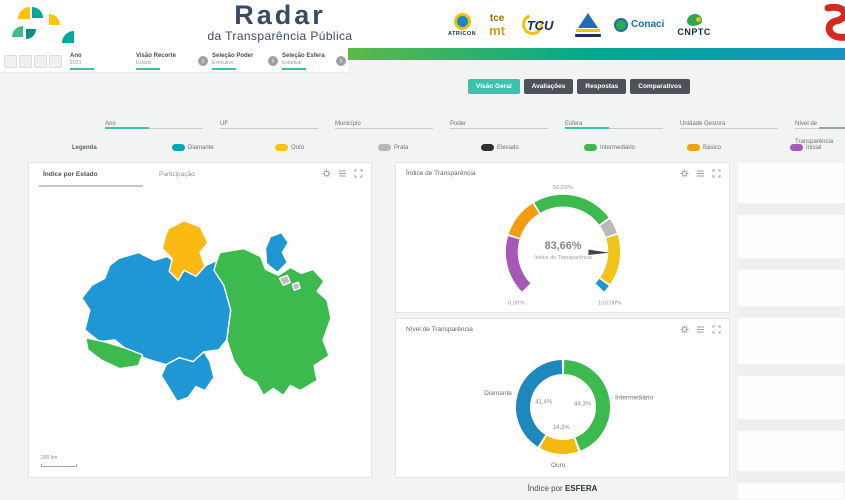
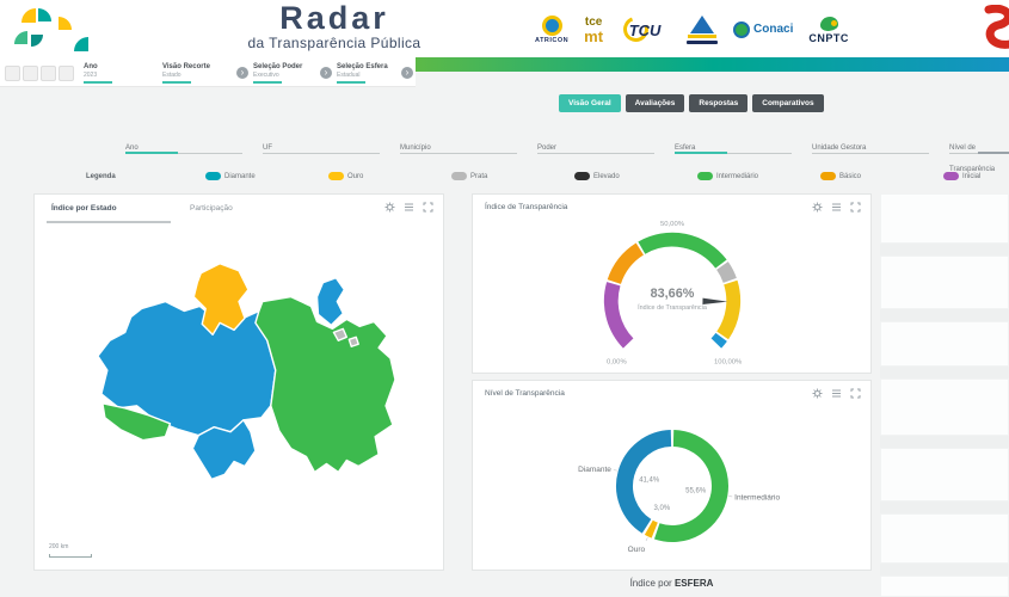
Nível de Transparência/Intermediário: 44,3% -> 55,6%
Nível de Transparência/Ouro: 14,3% -> 3,0%
